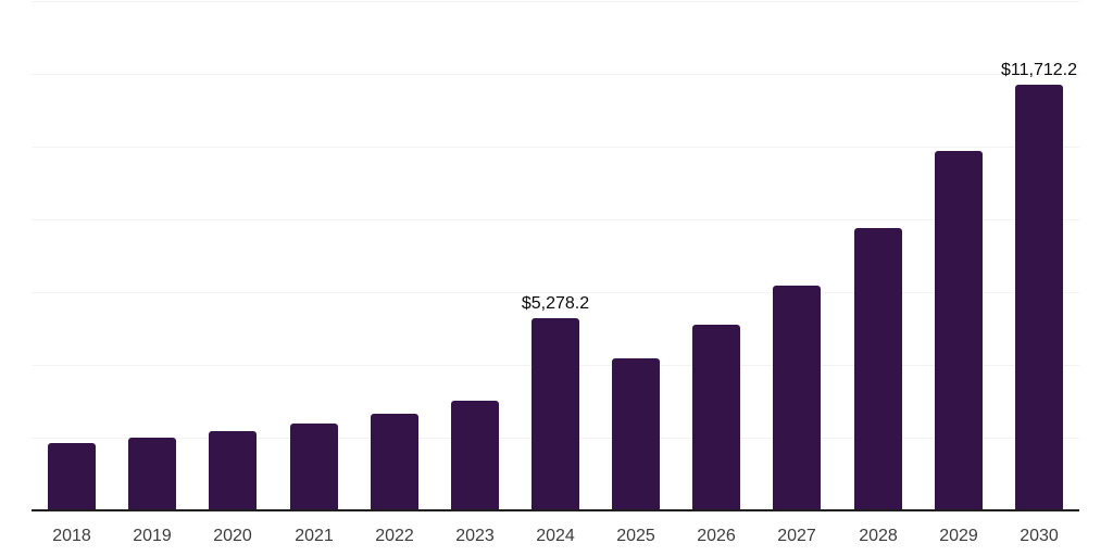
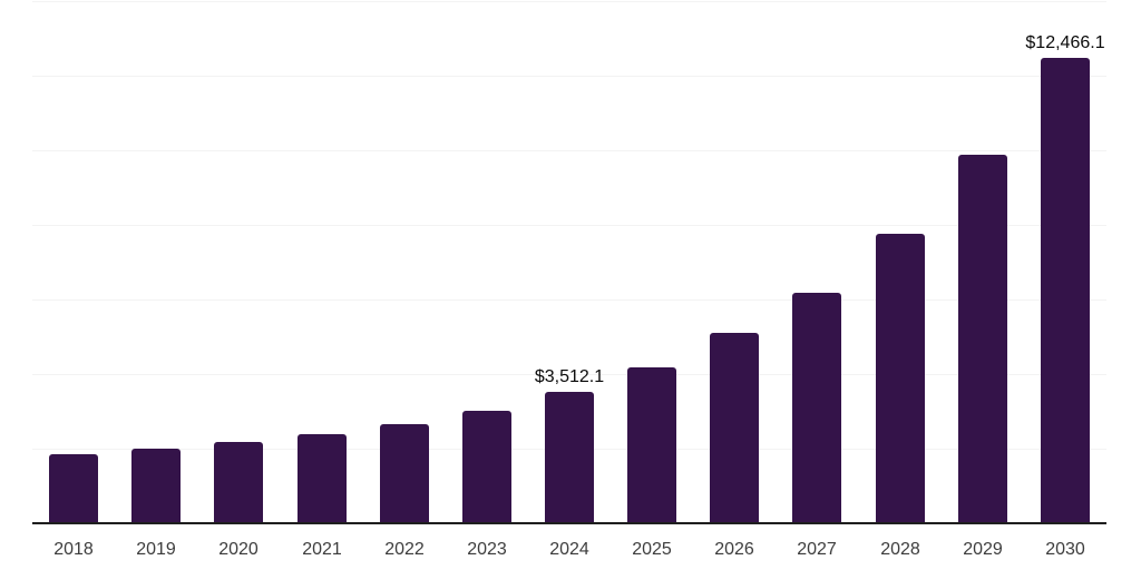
2024: $5,278.2 -> $3,512.1
2030: $11,712.2 -> $12,466.1
